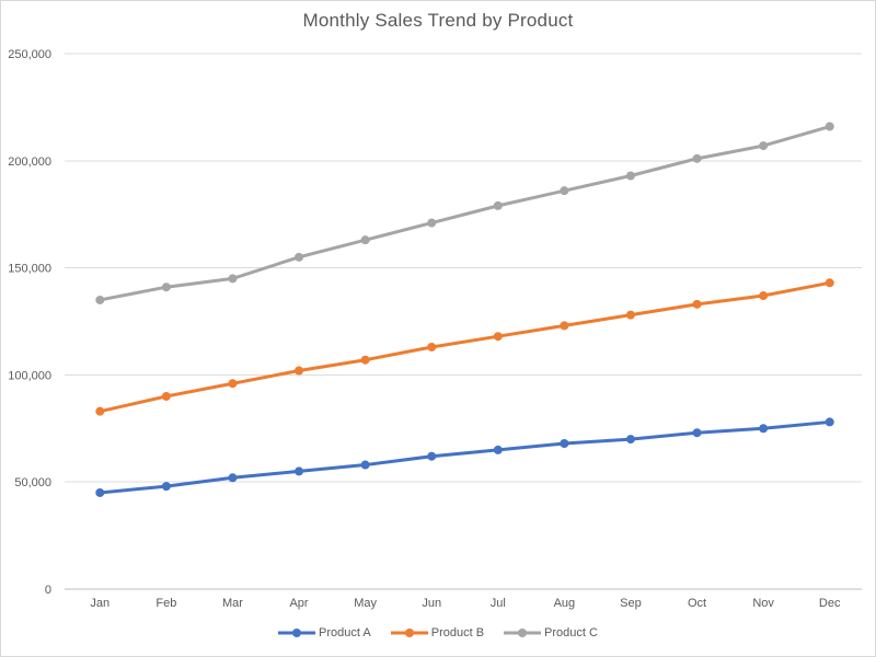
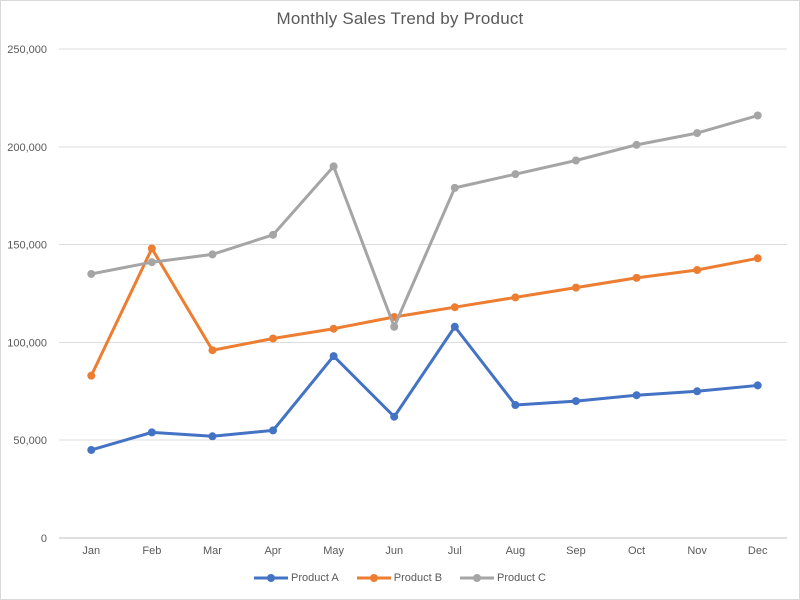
Product A/Feb: 48000 -> 54000
Product B/Feb: 90000 -> 148000
Product A/May: 58000 -> 93000
Product C/May: 163000 -> 190000
Product C/Jun: 171000 -> 108000
Product A/Jul: 65000 -> 108000
